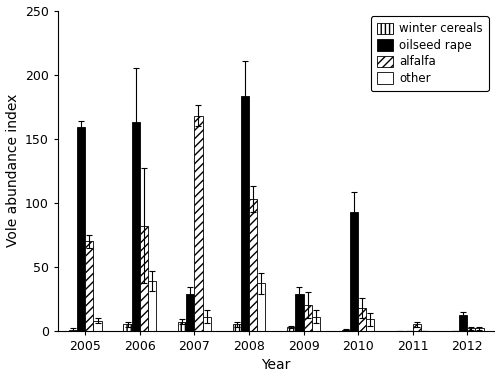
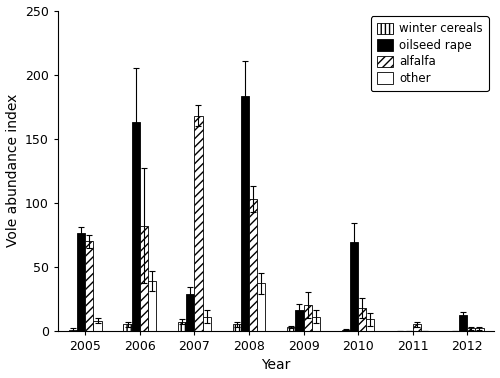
oilseed rape/2005: 159 -> 76
oilseed rape/2009: 29 -> 16
oilseed rape/2010: 93 -> 69
